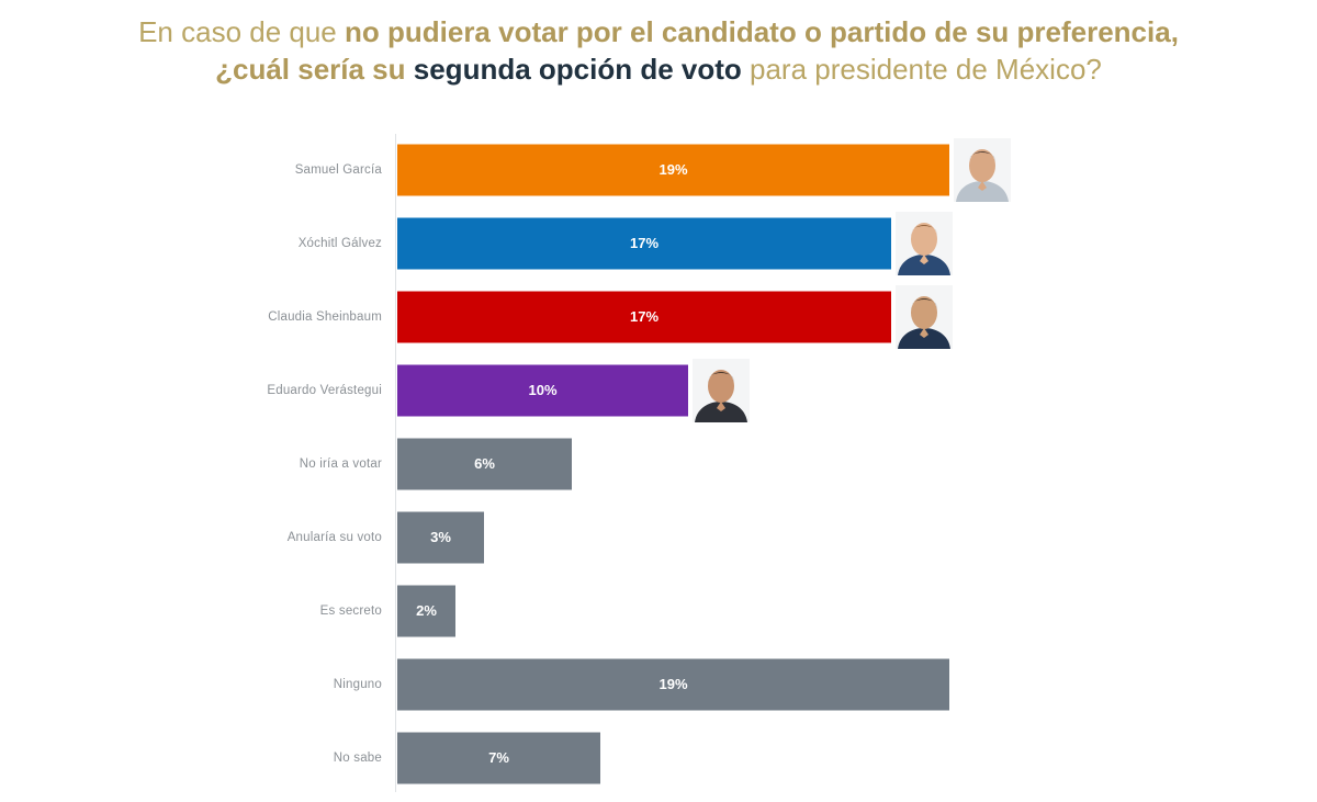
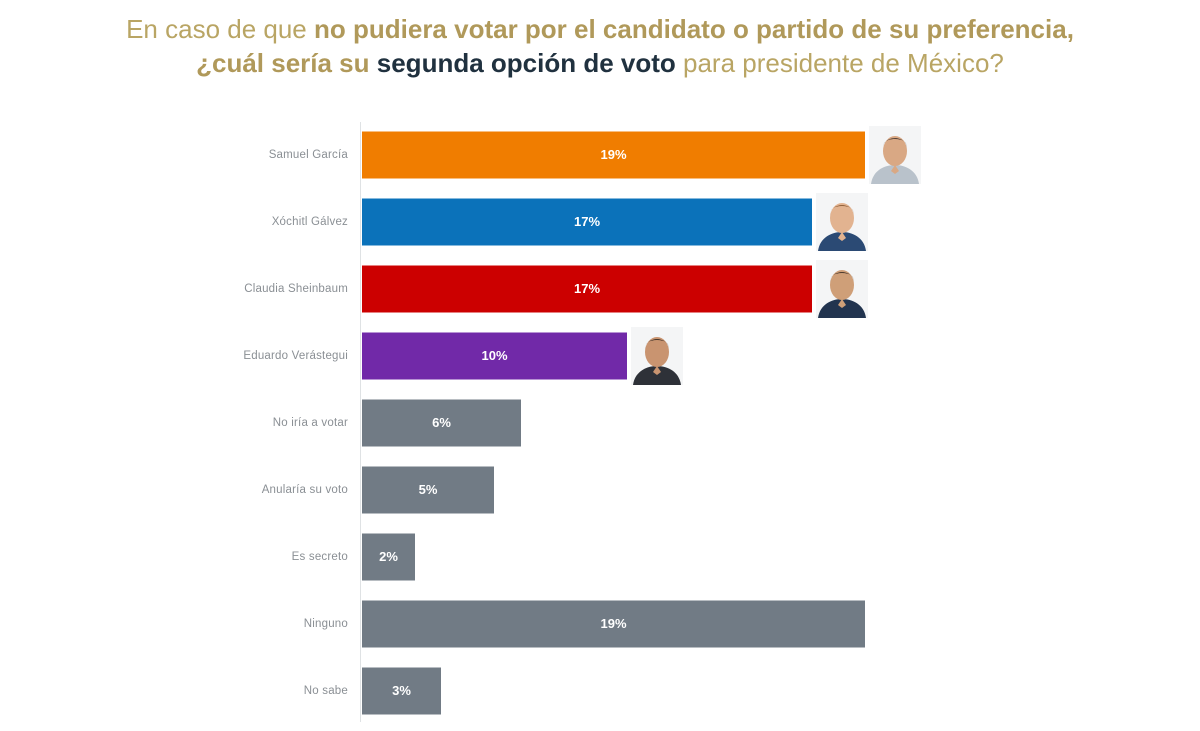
Anularía su voto: 3% -> 5%
No sabe: 7% -> 3%
